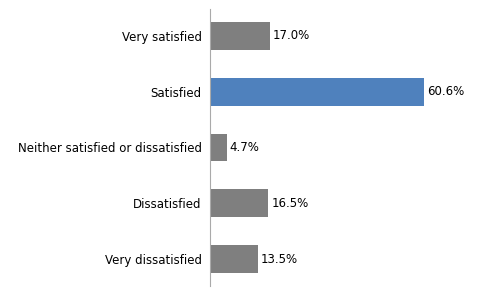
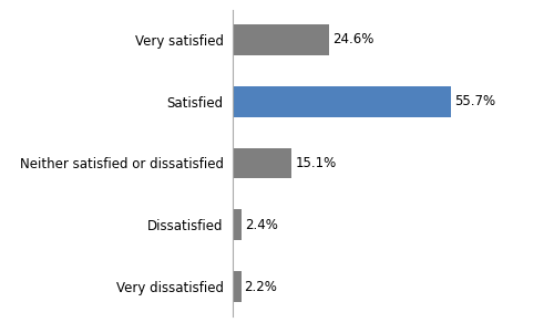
Very satisfied: 17.0% -> 24.6%
Satisfied: 60.6% -> 55.7%
Neither satisfied or dissatisfied: 4.7% -> 15.1%
Dissatisfied: 16.5% -> 2.4%
Very dissatisfied: 13.5% -> 2.2%
